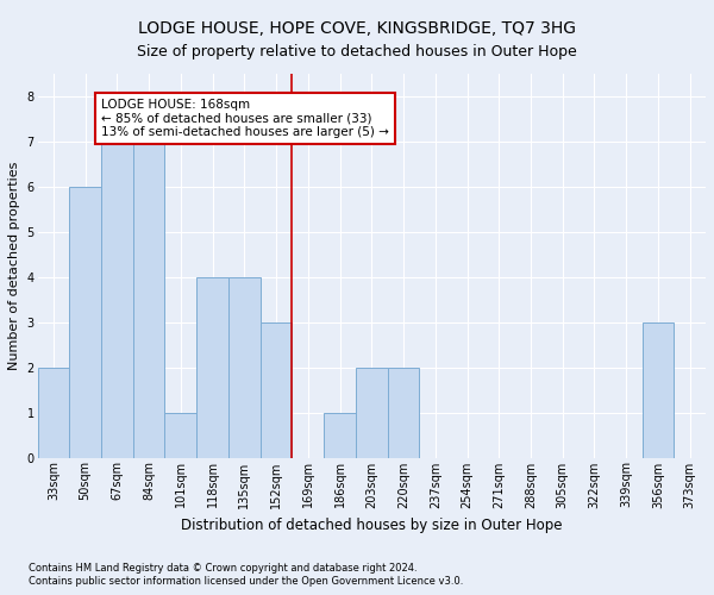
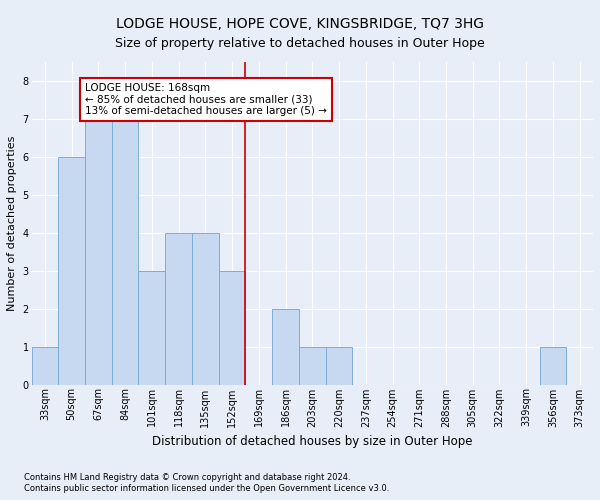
33sqm: 2 -> 1
101sqm: 1 -> 3
186sqm: 1 -> 2
203sqm: 2 -> 1
220sqm: 2 -> 1
356sqm: 3 -> 1
